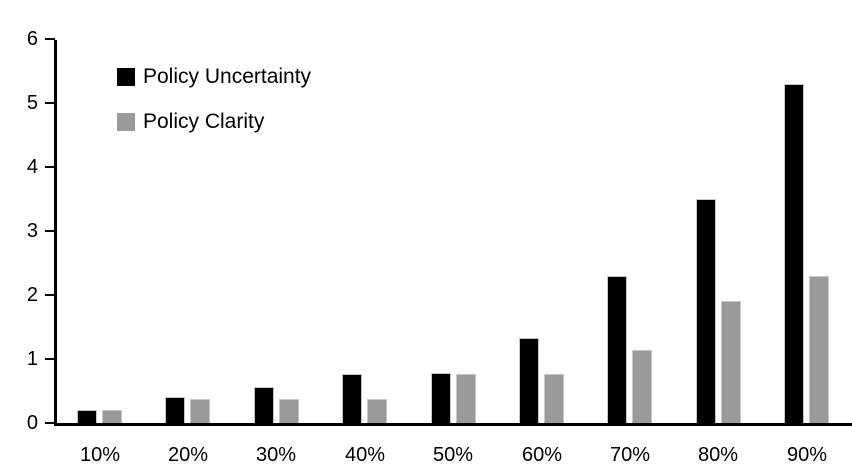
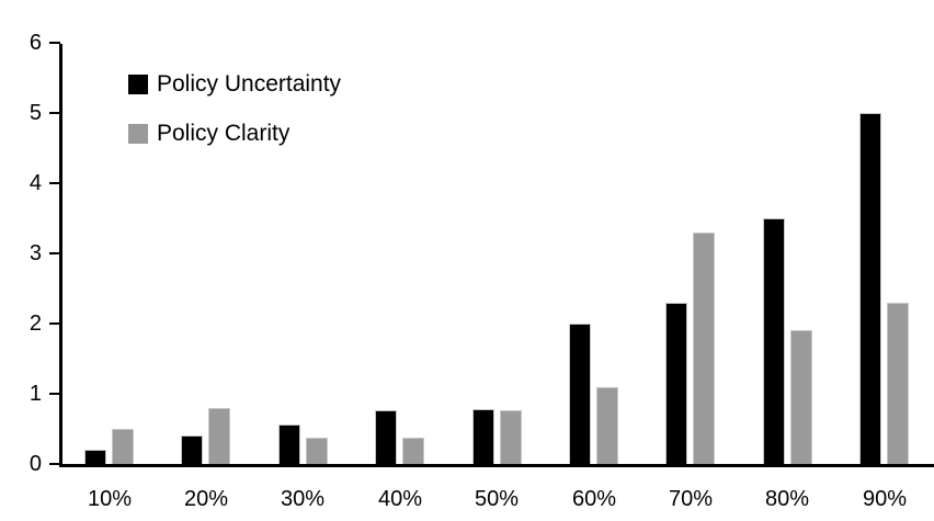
Policy Clarity/10%: 0.2 -> 0.5
Policy Clarity/20%: 0.4 -> 0.8
Policy Uncertainty/60%: 1.3 -> 2.0
Policy Clarity/60%: 0.8 -> 1.1
Policy Clarity/70%: 1.1 -> 3.3
Policy Uncertainty/90%: 5.3 -> 5.0
